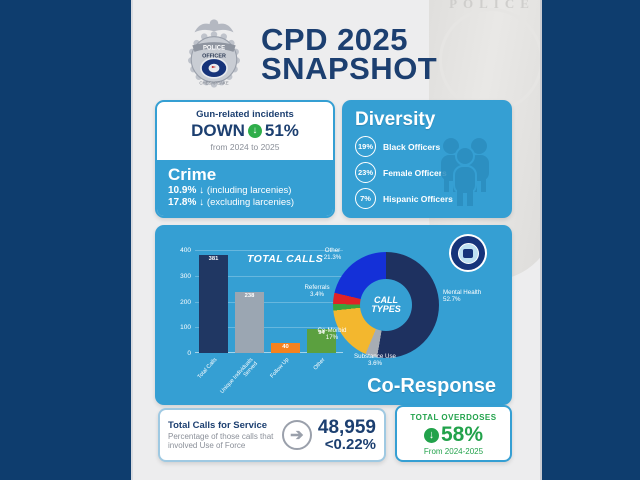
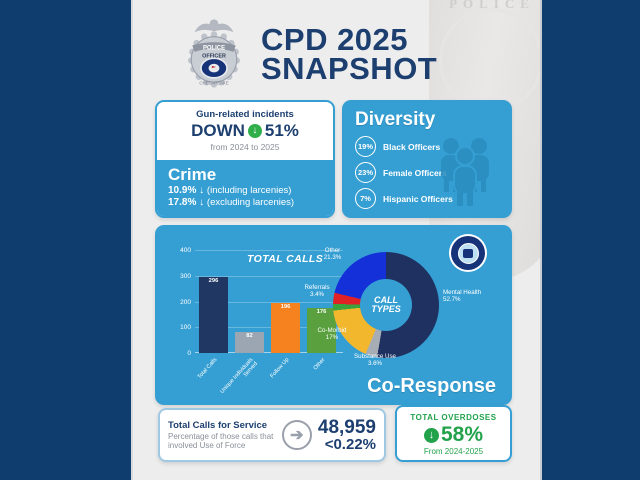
TOTAL CALLS/Total Calls: 381 -> 296
TOTAL CALLS/Unique Individuals Served: 238 -> 82
TOTAL CALLS/Follow Up: 40 -> 196
TOTAL CALLS/Other: 94 -> 176
